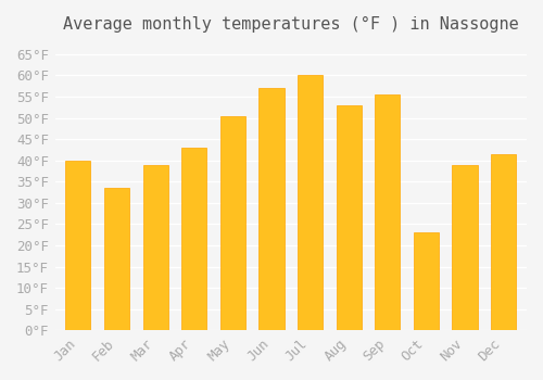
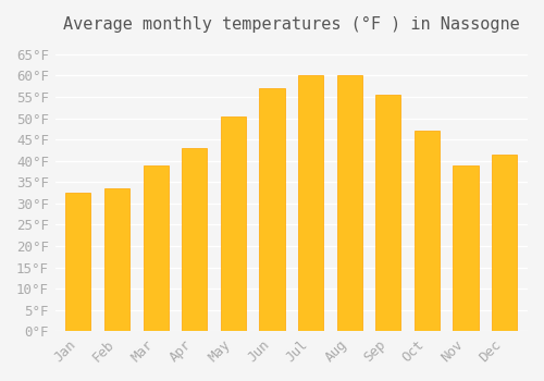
Jan: 40.0°F -> 32.5°F
Aug: 53.0°F -> 60.0°F
Oct: 23.0°F -> 47.0°F
